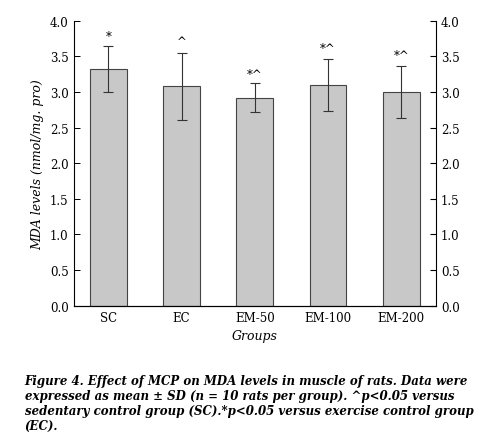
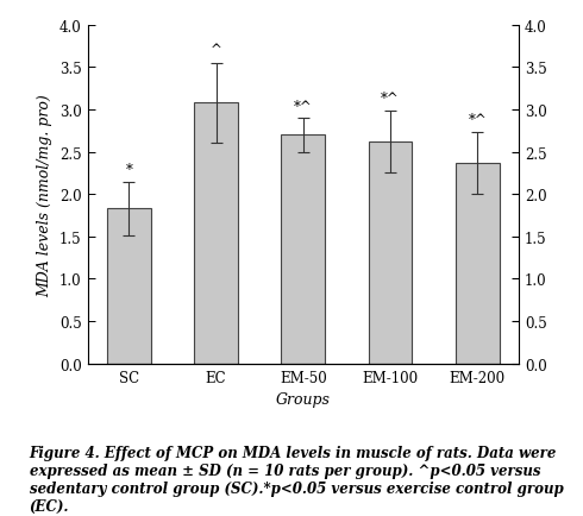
SC: 3.32 -> 1.83
EM-50: 2.92 -> 2.70
EM-100: 3.10 -> 2.62
EM-200: 3.00 -> 2.37
